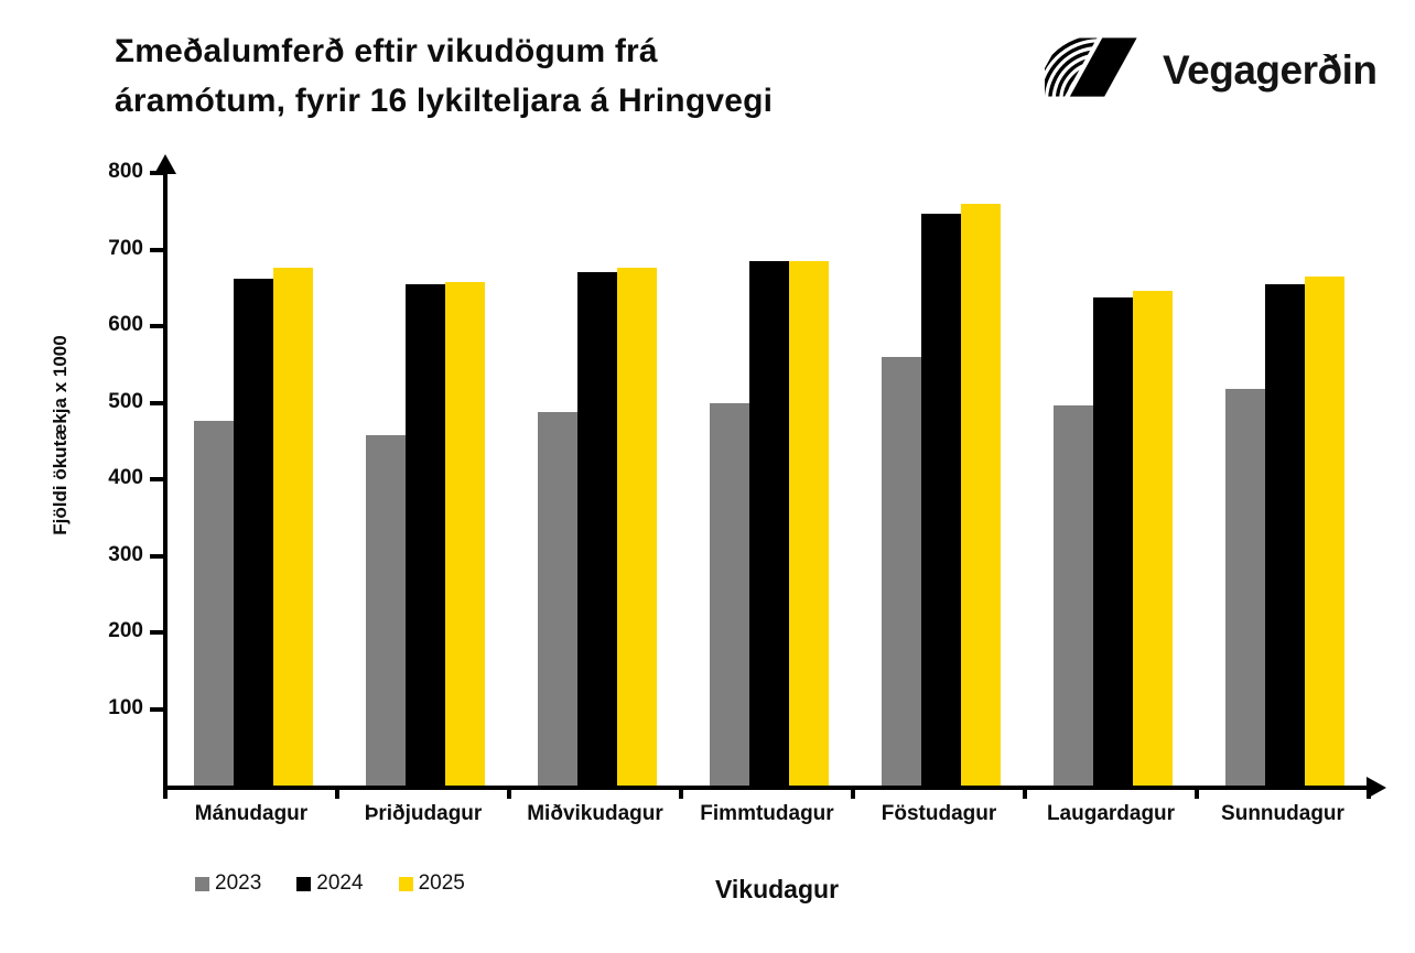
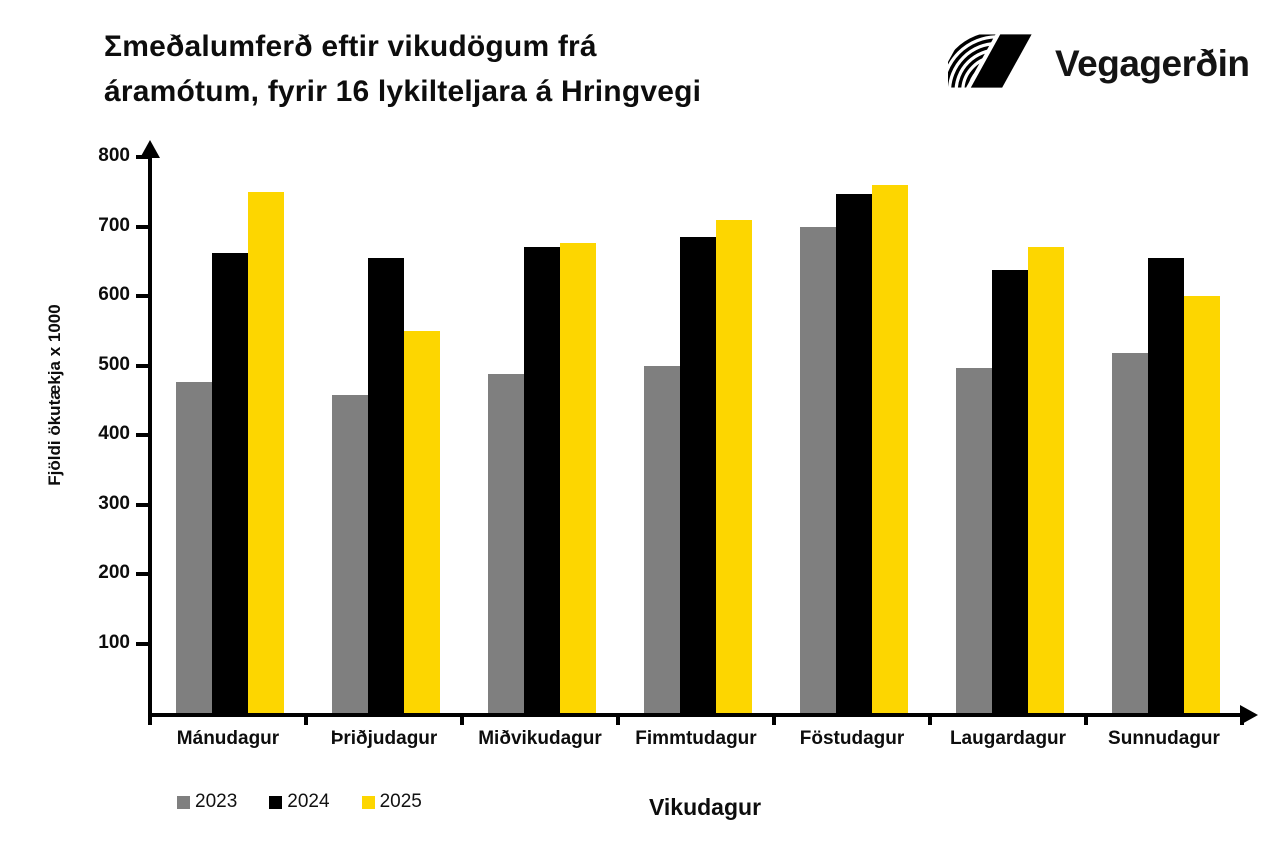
2025/Mánudagur: 680 -> 750
2025/Þriðjudagur: 660 -> 550
2025/Fimmtudagur: 680 -> 710
2023/Föstudagur: 560 -> 700
2025/Laugardagur: 650 -> 670
2025/Sunnudagur: 660 -> 600
